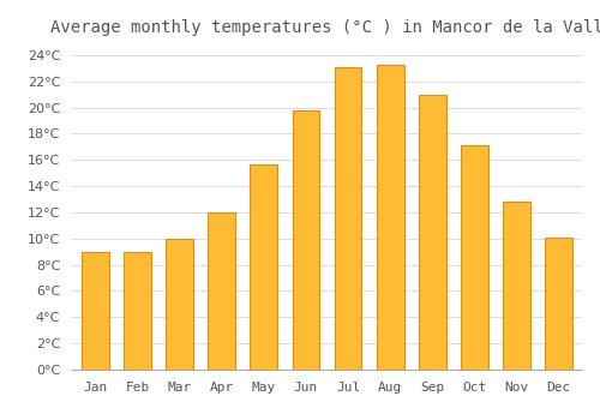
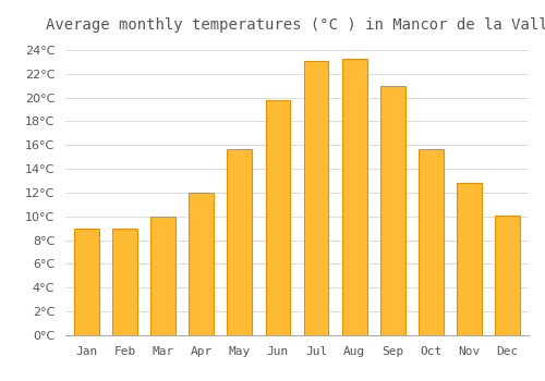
Oct: 17.1°C -> 15.7°C
